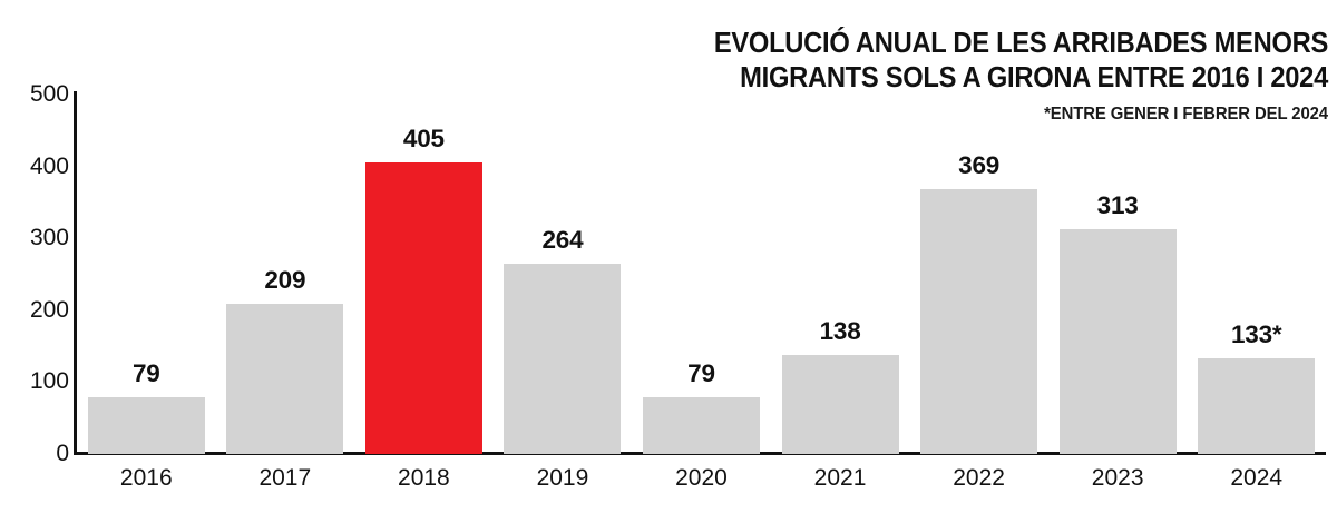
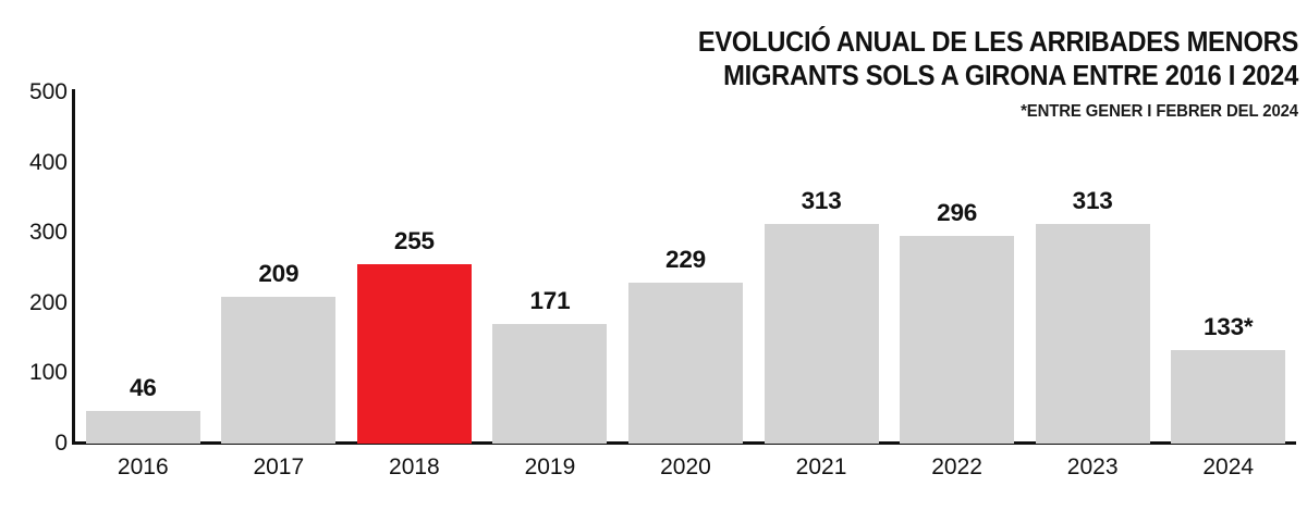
2016: 79 -> 46
2018: 405 -> 255
2019: 264 -> 171
2020: 79 -> 229
2021: 138 -> 313
2022: 369 -> 296
